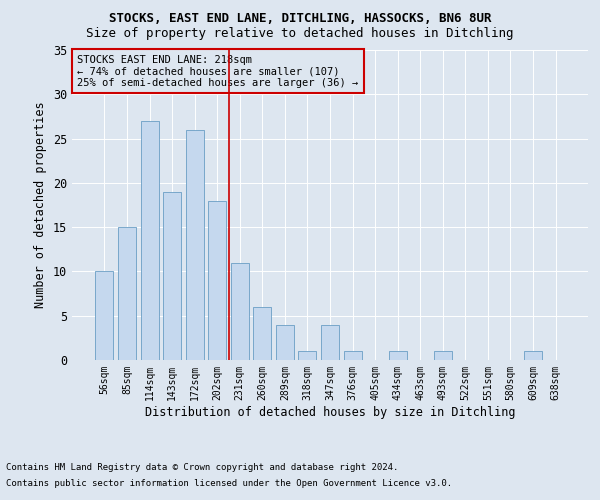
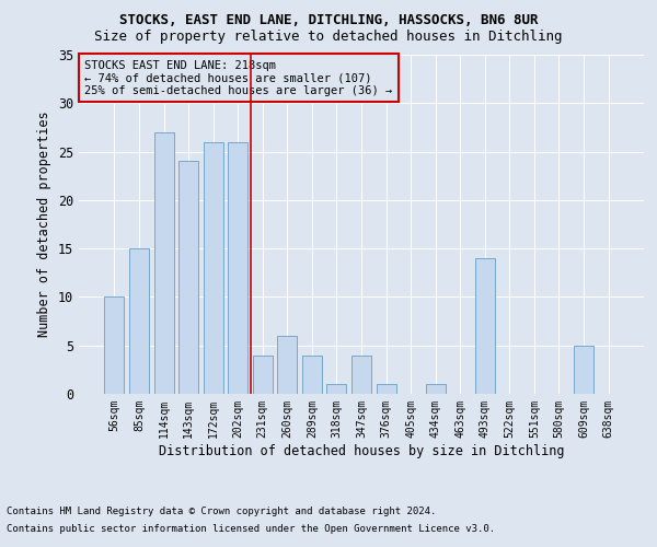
143sqm: 19 -> 24
202sqm: 18 -> 26
231sqm: 11 -> 4
493sqm: 1 -> 14
609sqm: 1 -> 5
